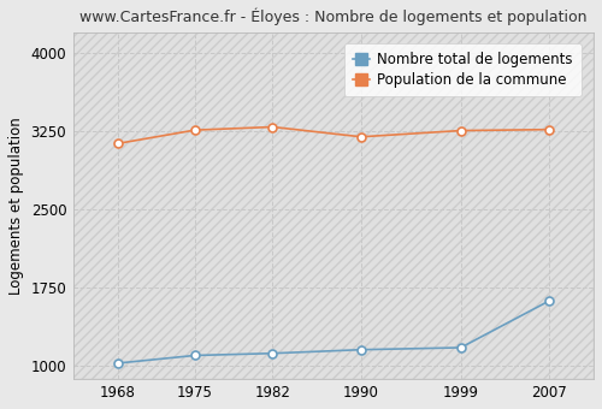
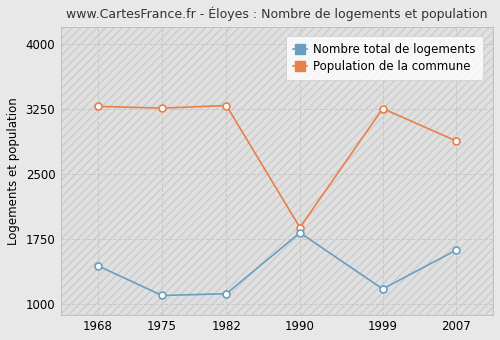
Nombre total de logements/1968: 1020 -> 1440
Population de la commune/1968: 3130 -> 3280
Nombre total de logements/1990: 1150 -> 1820
Population de la commune/1990: 3200 -> 1880
Population de la commune/2007: 3260 -> 2880
